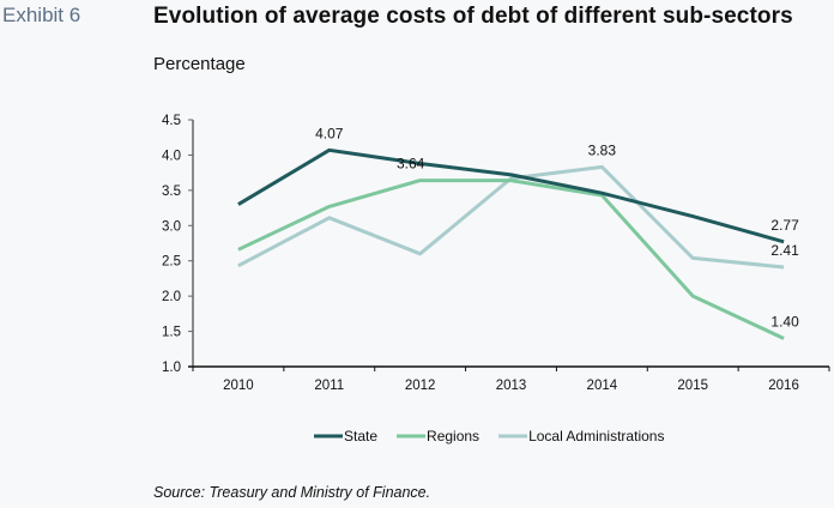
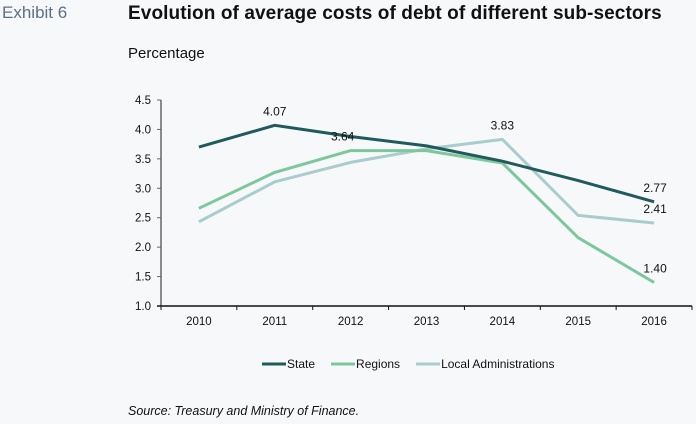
State/2010: 3.3 -> 3.7
Local Administrations/2012: 2.6 -> 3.4
Regions/2015: 2.0 -> 2.2
